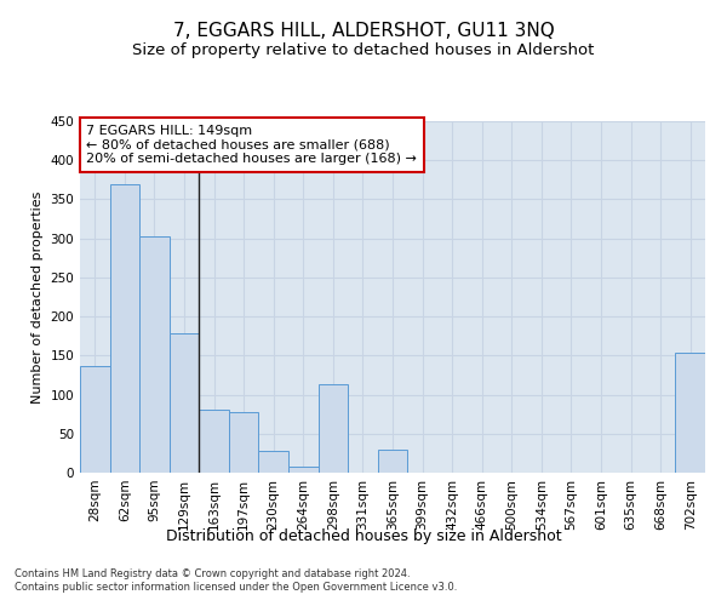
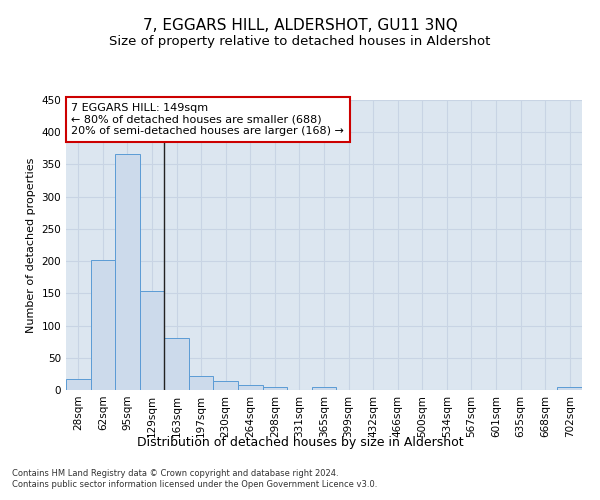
28sqm: 136 -> 17
62sqm: 370 -> 201
95sqm: 302 -> 366
129sqm: 178 -> 154
197sqm: 78 -> 21
230sqm: 28 -> 14
298sqm: 114 -> 5
365sqm: 30 -> 5
702sqm: 154 -> 5
